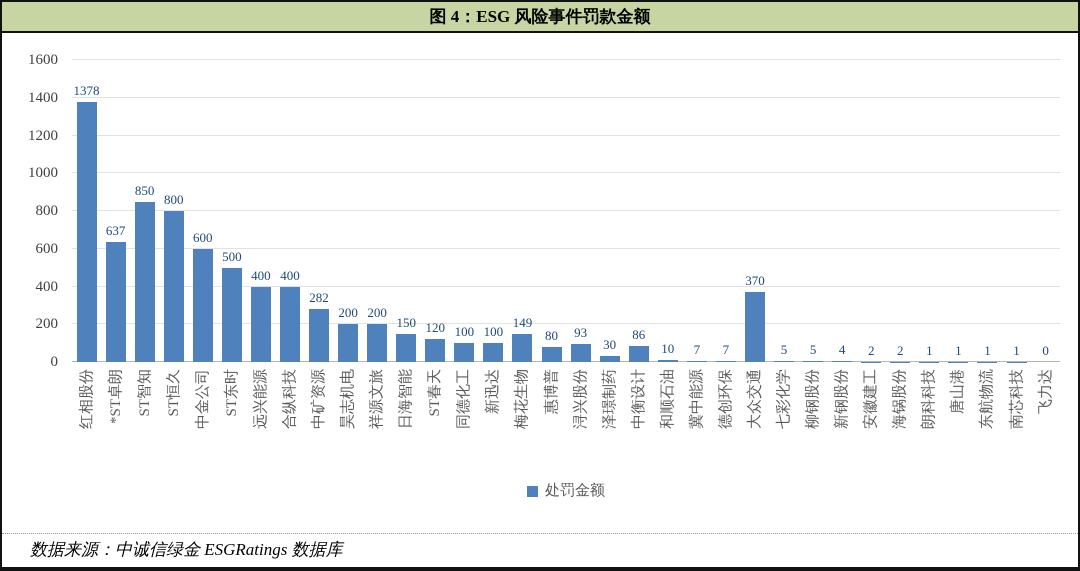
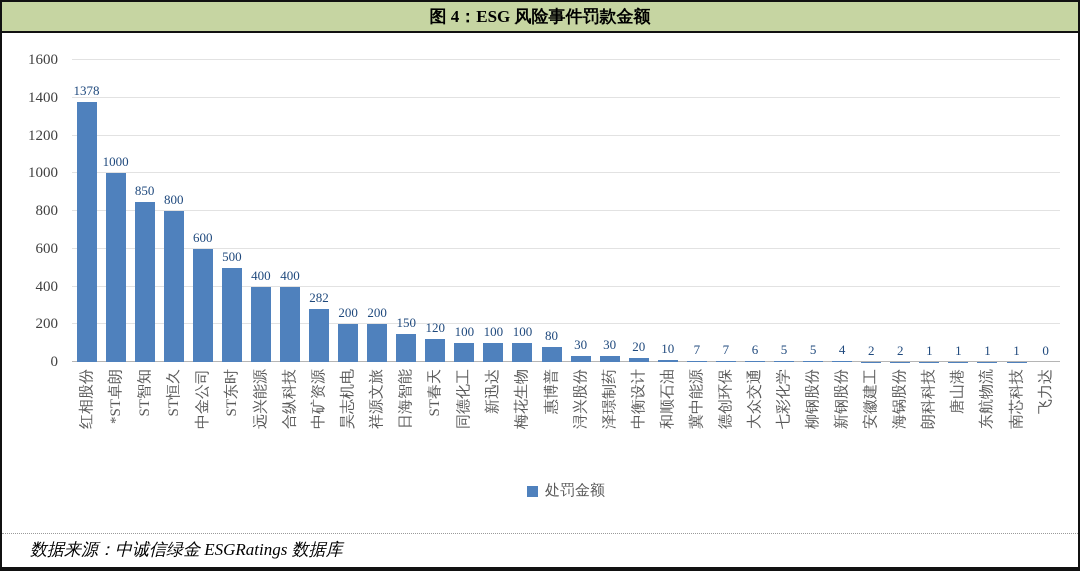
*ST卓朗: 637 -> 1000
梅花生物: 149 -> 100
浔兴股份: 93 -> 30
中衡设计: 86 -> 20
大众交通: 370 -> 6
